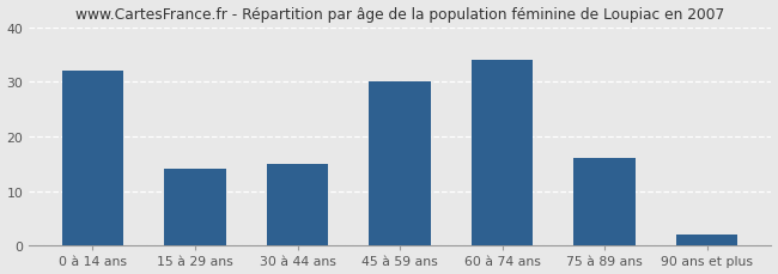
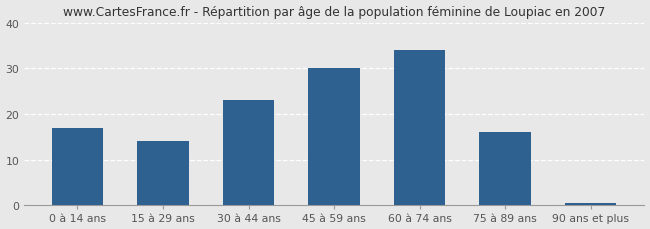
0 à 14 ans: 32.0 -> 17.0
30 à 44 ans: 15.0 -> 23.0
90 ans et plus: 2.0 -> 0.5
